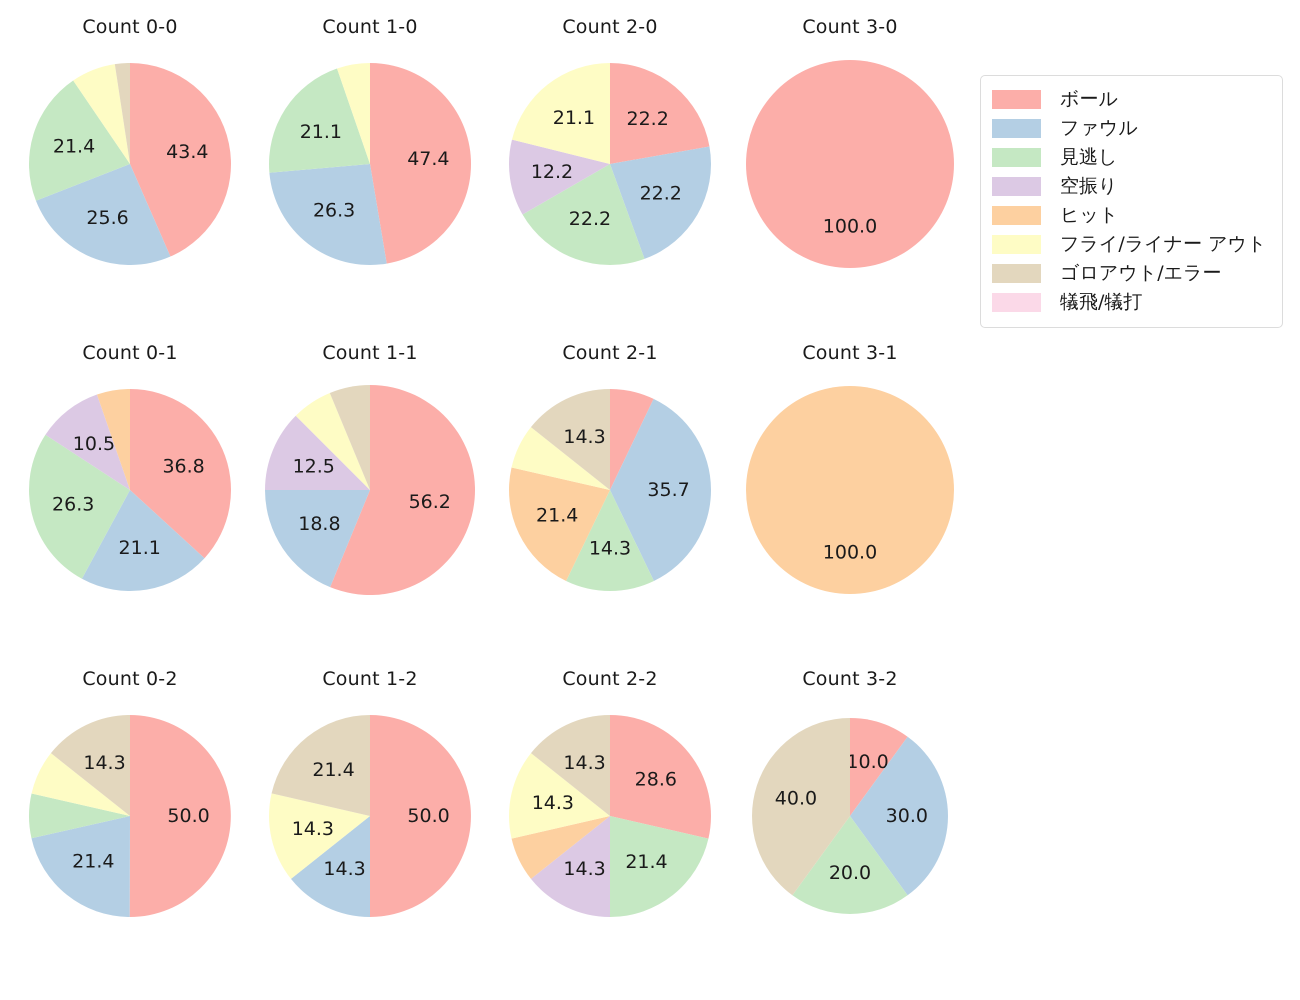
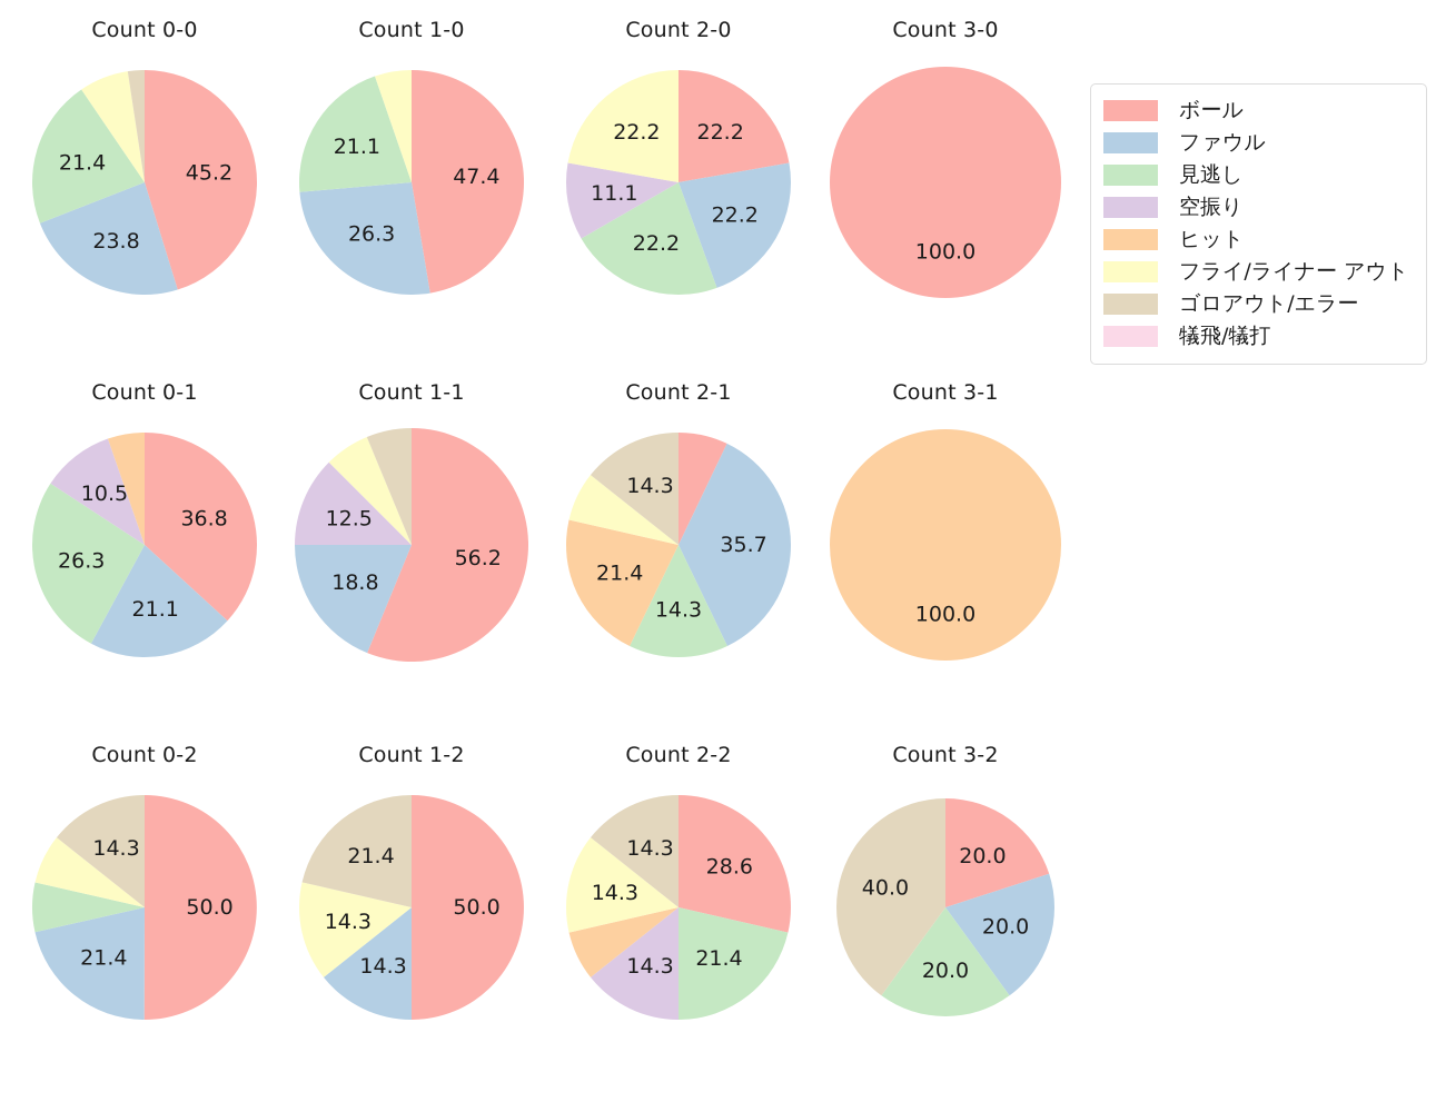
Count 0-0/ボール: 43.4 -> 45.2
Count 0-0/ファウル: 25.6 -> 23.8
Count 2-0/空振り: 12.2 -> 11.1
Count 2-0/フライ/ライナー アウト: 21.1 -> 22.2
Count 3-2/ボール: 10.0 -> 20.0
Count 3-2/ファウル: 30.0 -> 20.0
